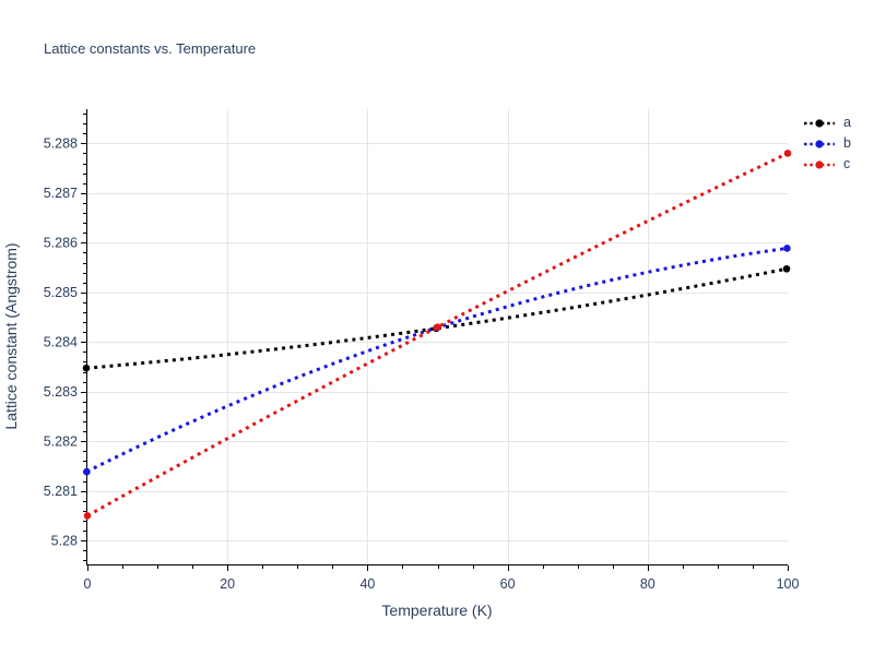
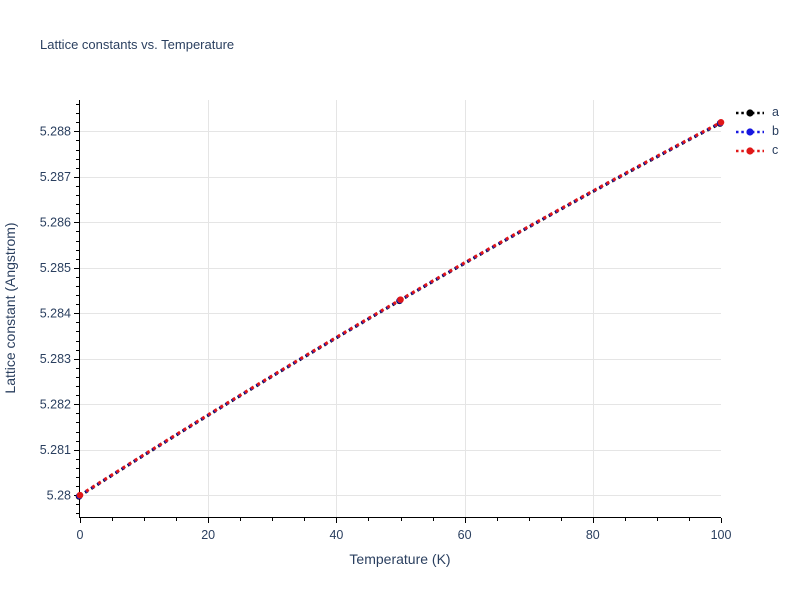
a/0: 5.2835 -> 5.2800
b/0: 5.2814 -> 5.2800
c/0: 5.2805 -> 5.2800
a/100: 5.2855 -> 5.2882
b/100: 5.2859 -> 5.2882
c/100: 5.2878 -> 5.2882
